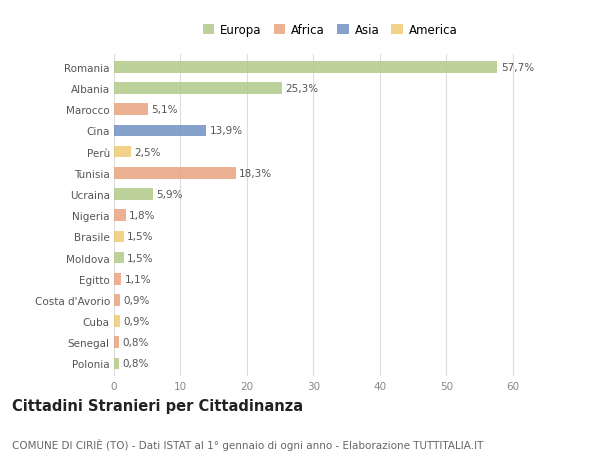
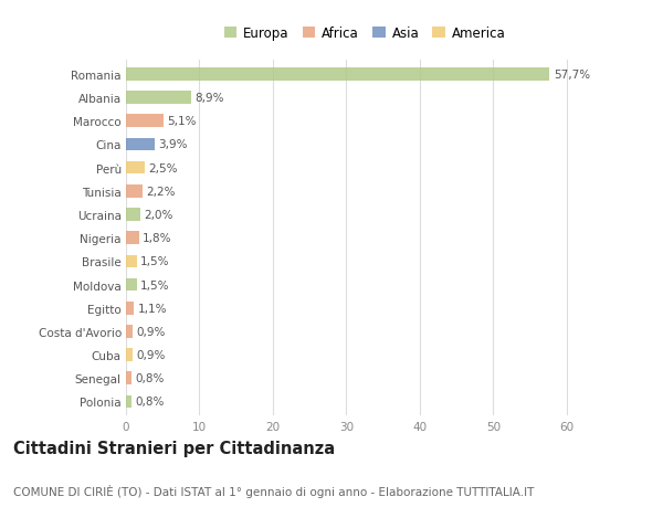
Albania: 25,3% -> 8,9%
Cina: 13,9% -> 3,9%
Tunisia: 18,3% -> 2,2%
Ucraina: 5,9% -> 2,0%
